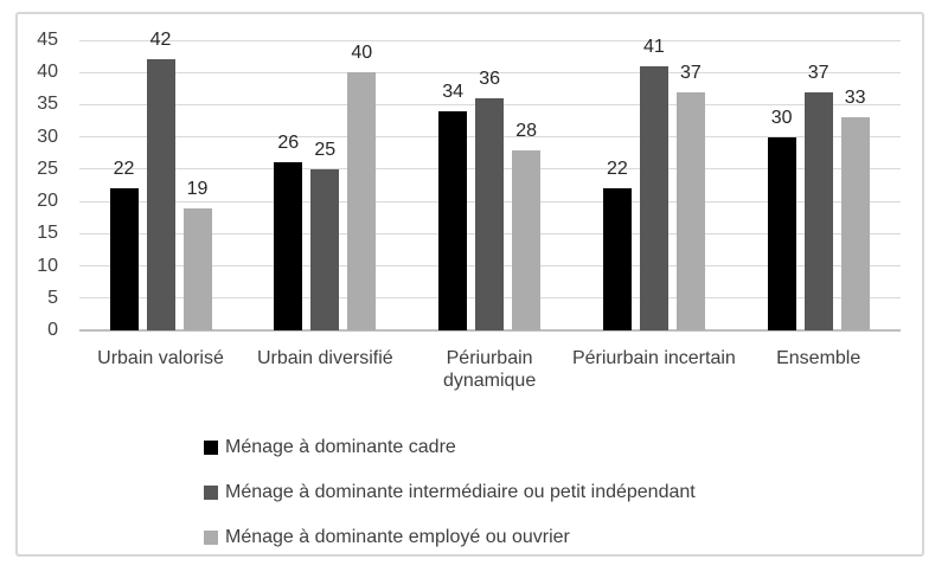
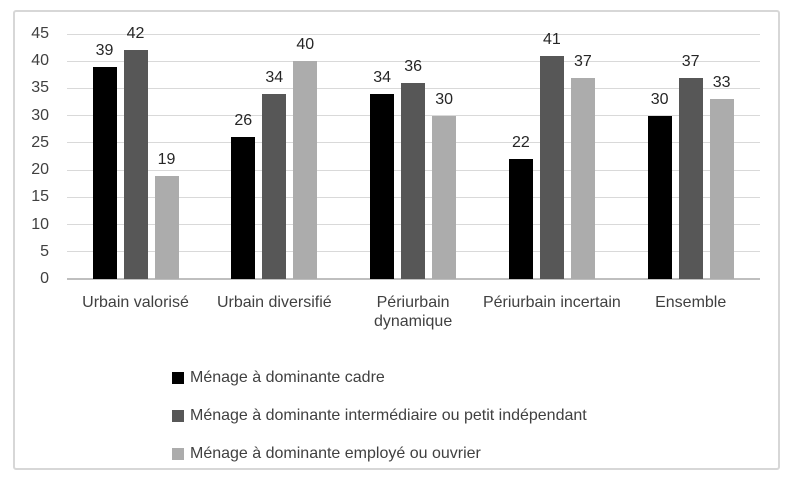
Ménage à dominante cadre/Urbain valorisé: 22 -> 39
Ménage à dominante intermédiaire ou petit indépendant/Urbain diversifié: 25 -> 34
Ménage à dominante employé ou ouvrier/Périurbain dynamique: 28 -> 30
